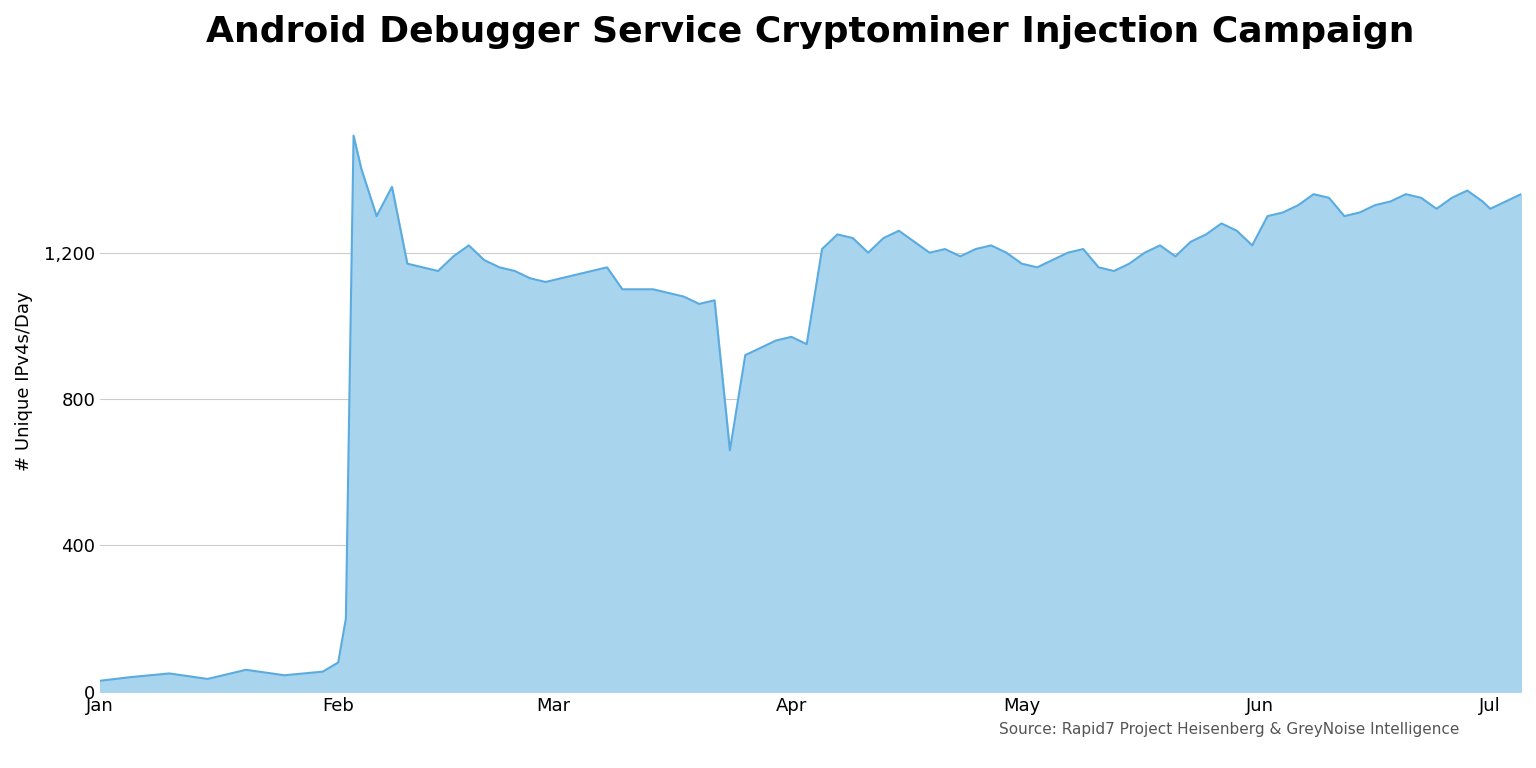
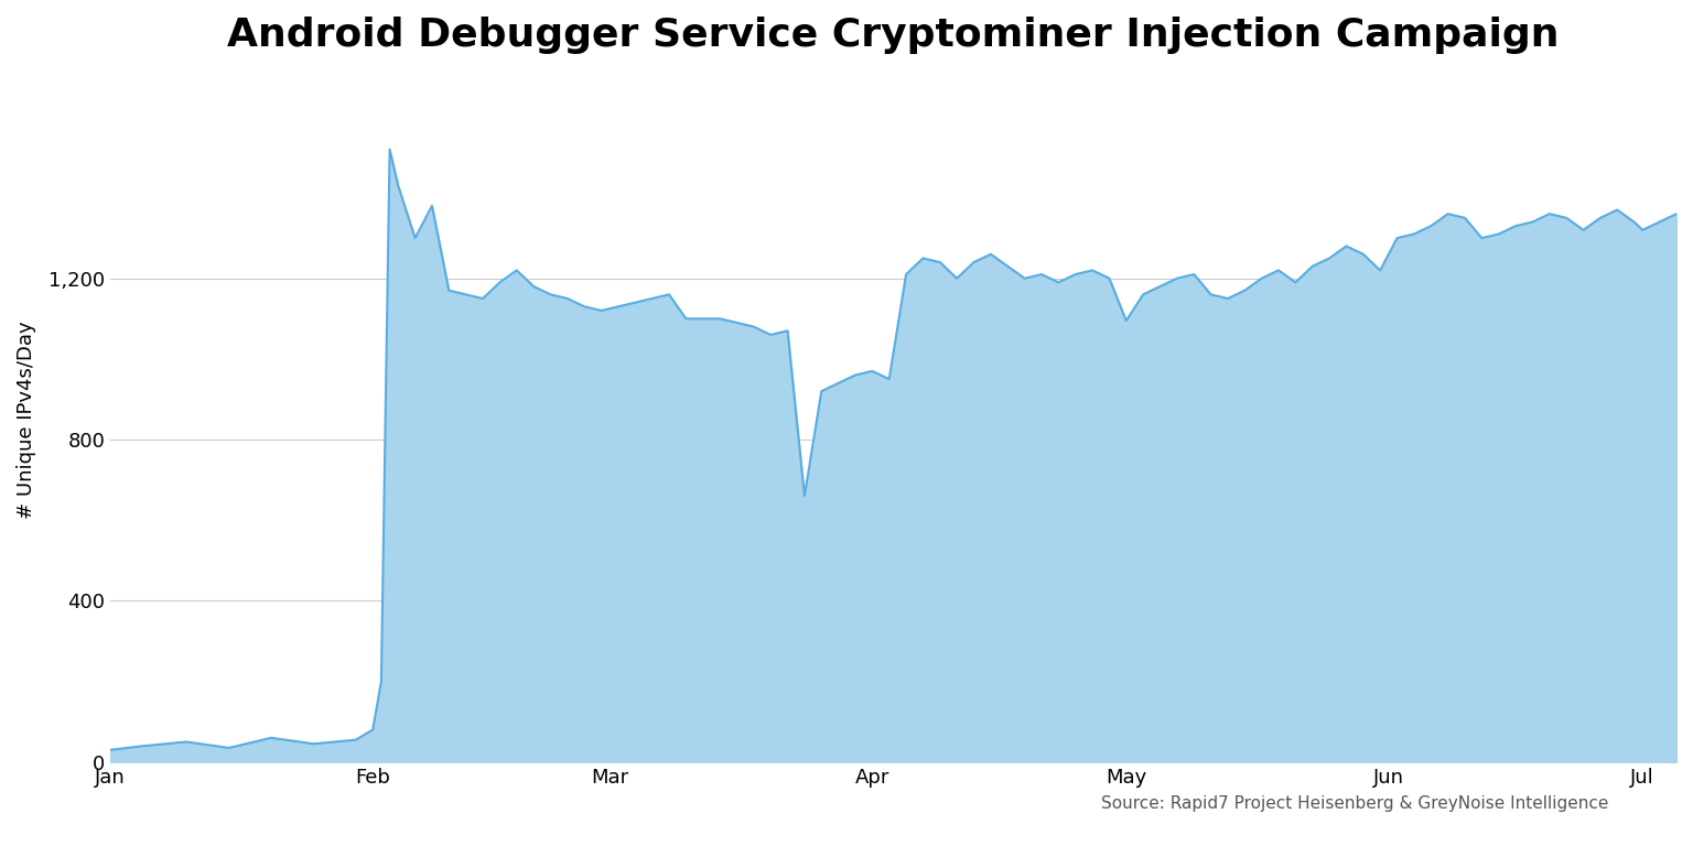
May: 1,170 -> 1,095
